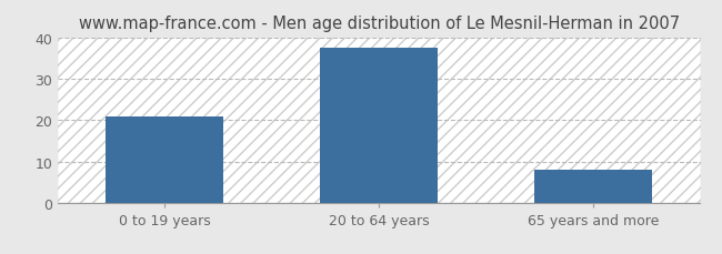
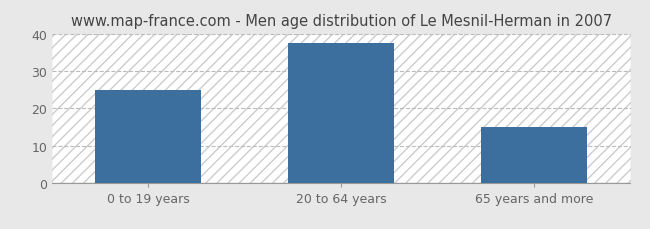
0 to 19 years: 21.0 -> 25.0
65 years and more: 8.0 -> 15.0
